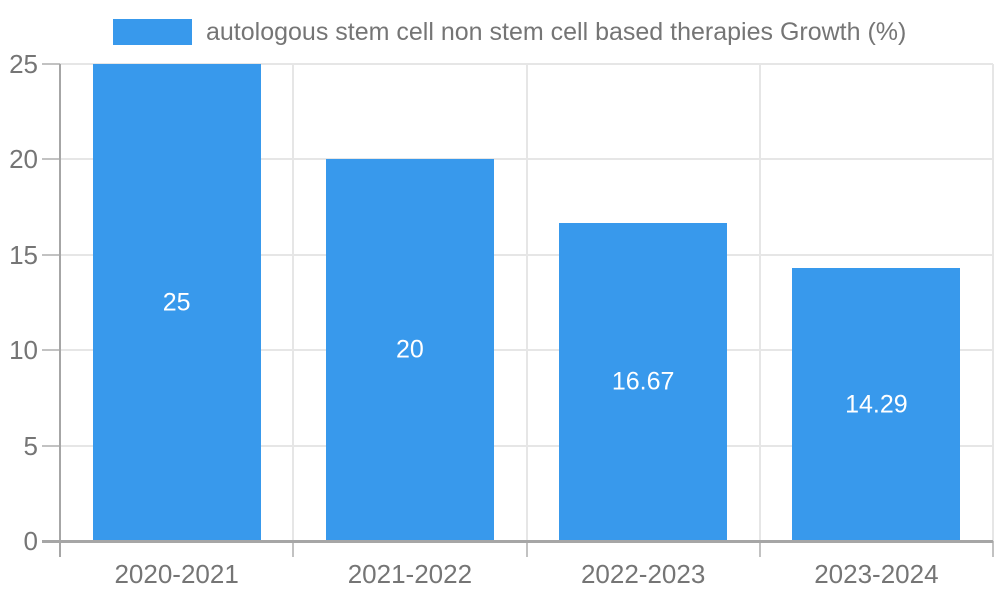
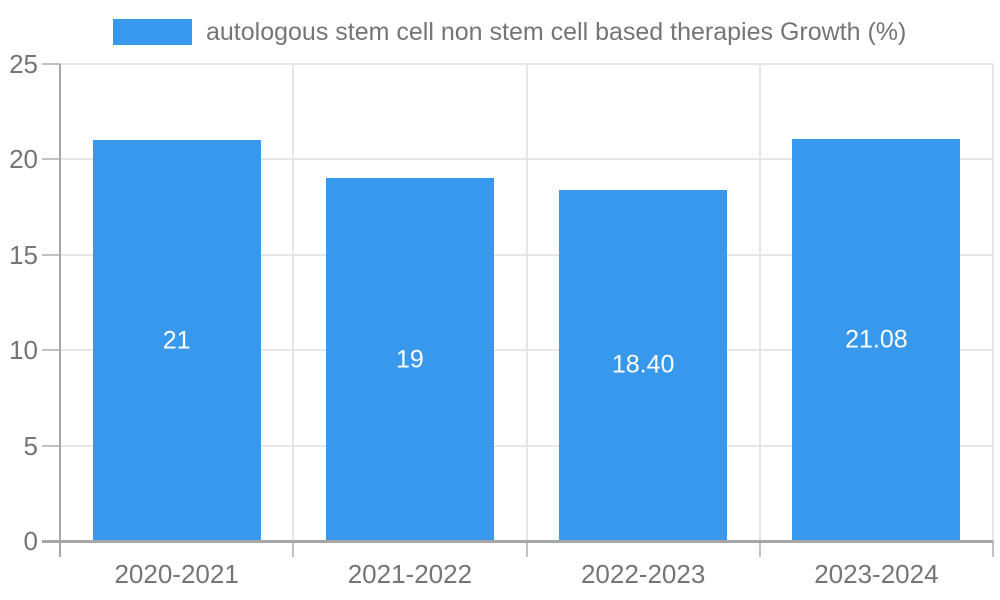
2020-2021: 25 -> 21
2021-2022: 20 -> 19
2022-2023: 16.67 -> 18.40
2023-2024: 14.29 -> 21.08
